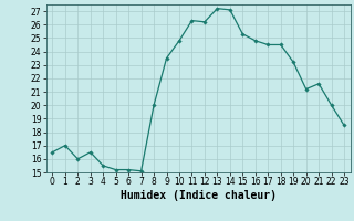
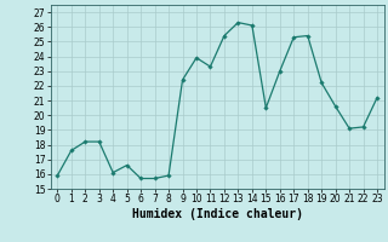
0: 16.5 -> 15.9
1: 17.0 -> 17.6
2: 16.0 -> 18.2
3: 16.5 -> 18.2
4: 15.5 -> 16.1
5: 15.2 -> 16.6
6: 15.2 -> 15.7
7: 15.1 -> 15.7
8: 20.0 -> 15.9
9: 23.5 -> 22.4
10: 24.8 -> 23.9
11: 26.3 -> 23.3
12: 26.2 -> 25.4
13: 27.2 -> 26.3
14: 27.1 -> 26.1
15: 25.3 -> 20.5
16: 24.8 -> 23.0
17: 24.5 -> 25.3
18: 24.5 -> 25.4
19: 23.2 -> 22.2
20: 21.2 -> 20.6
21: 21.6 -> 19.1
22: 20.0 -> 19.2
23: 18.5 -> 21.2
